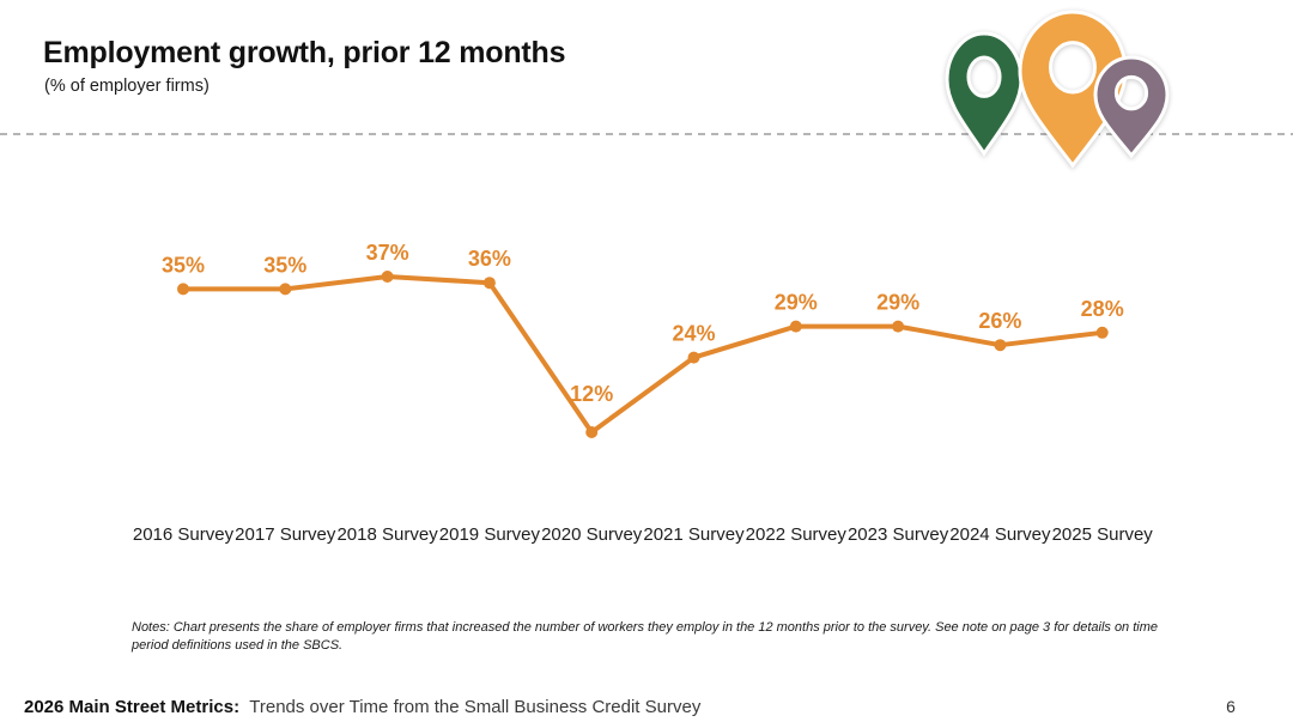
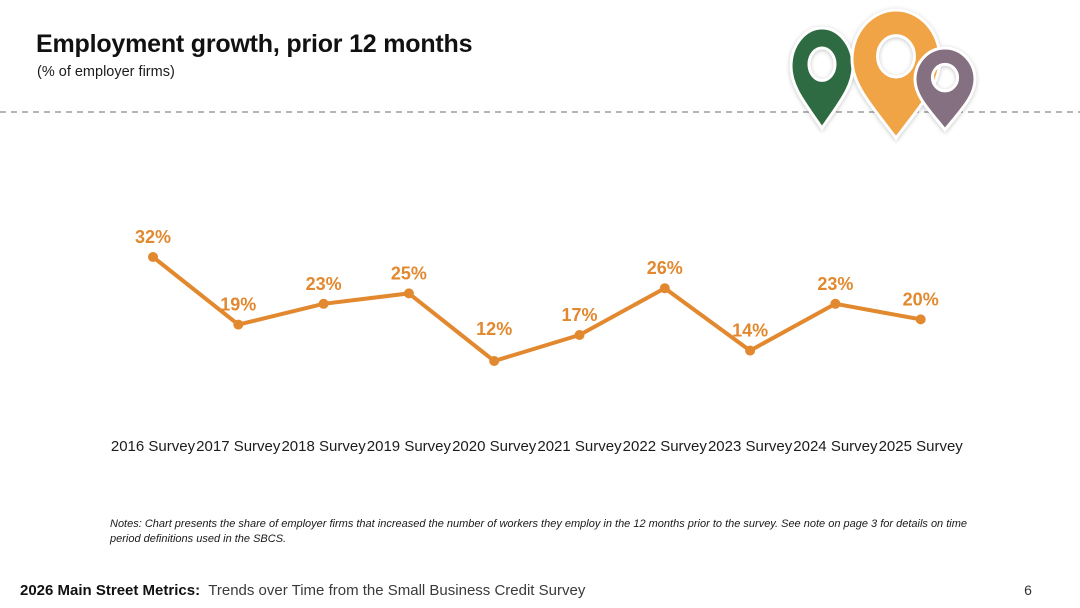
2016 Survey: 35% -> 32%
2017 Survey: 35% -> 19%
2018 Survey: 37% -> 23%
2019 Survey: 36% -> 25%
2021 Survey: 24% -> 17%
2022 Survey: 29% -> 26%
2023 Survey: 29% -> 14%
2024 Survey: 26% -> 23%
2025 Survey: 28% -> 20%
